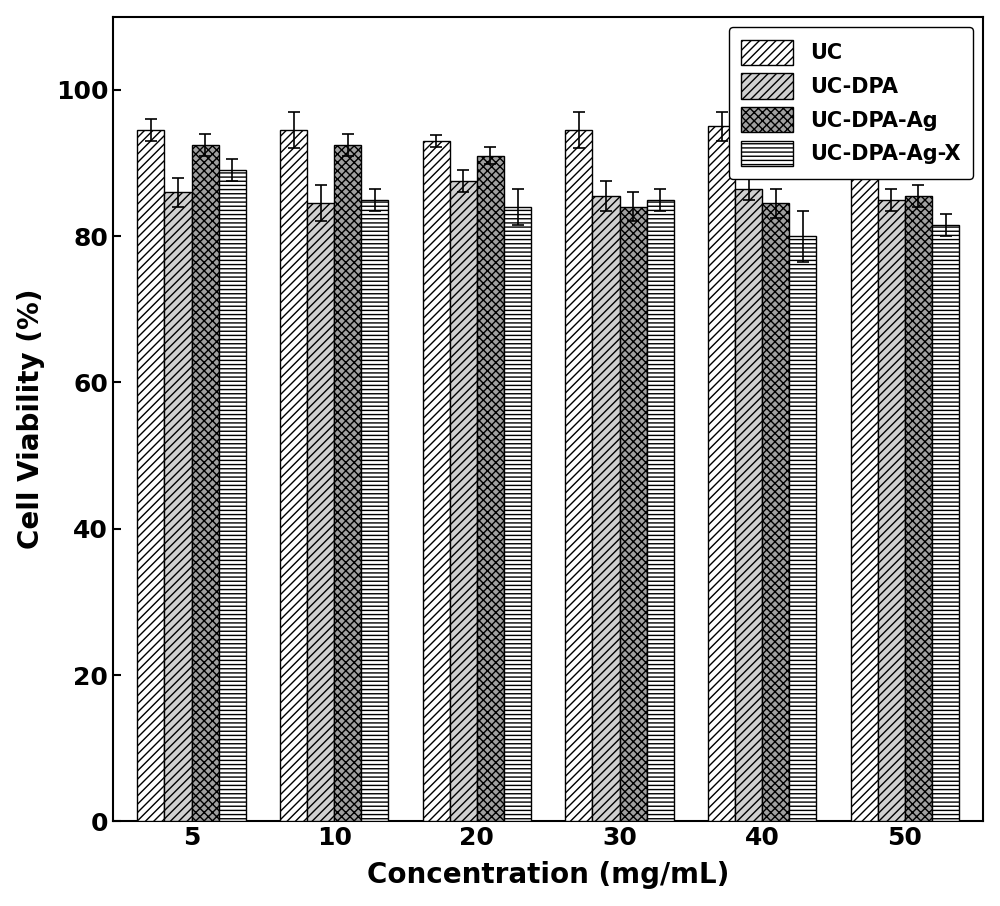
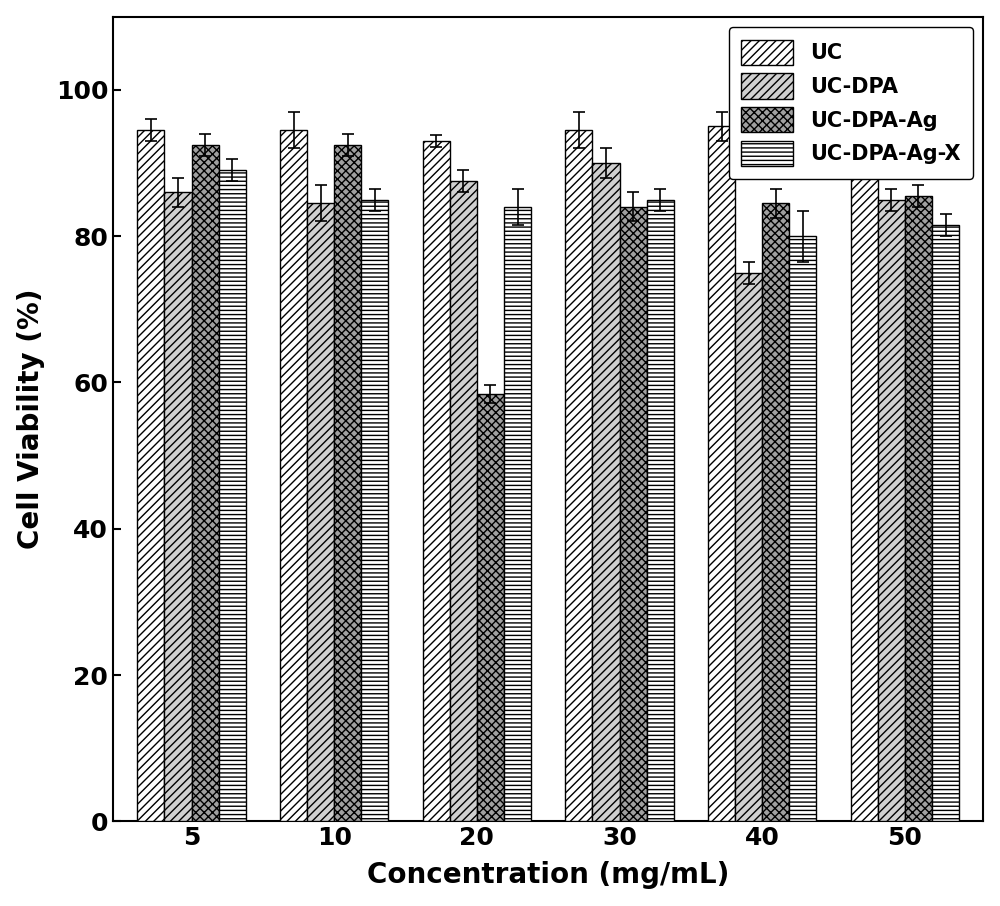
UC-DPA-Ag/20: 91.0 -> 58.4
UC-DPA/30: 85.5 -> 90.0
UC-DPA/40: 86.5 -> 75.0
